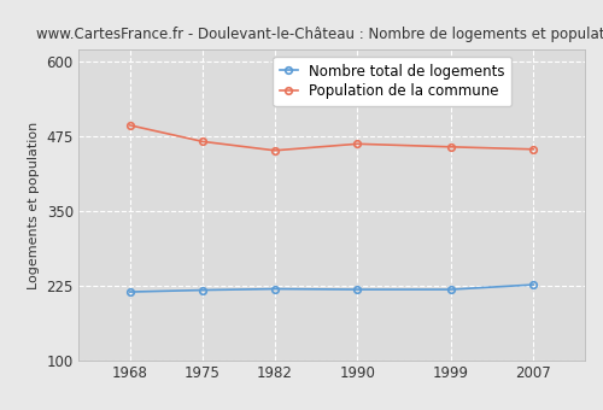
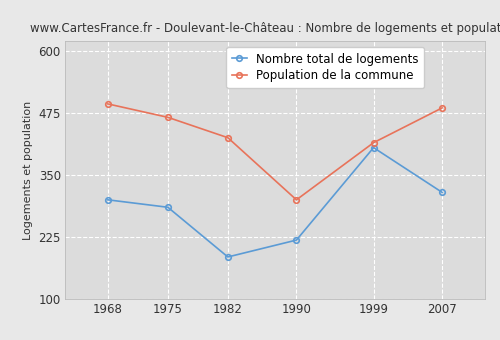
Nombre total de logements/1968: 215 -> 300
Nombre total de logements/1975: 218 -> 285
Nombre total de logements/1982: 220 -> 185
Population de la commune/1982: 451 -> 425
Population de la commune/1990: 462 -> 300
Nombre total de logements/1999: 219 -> 405
Population de la commune/1999: 457 -> 415
Nombre total de logements/2007: 227 -> 315
Population de la commune/2007: 453 -> 485
